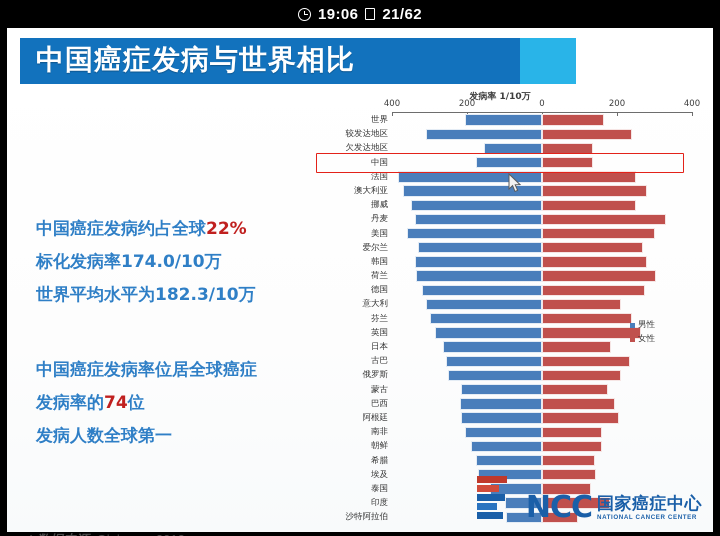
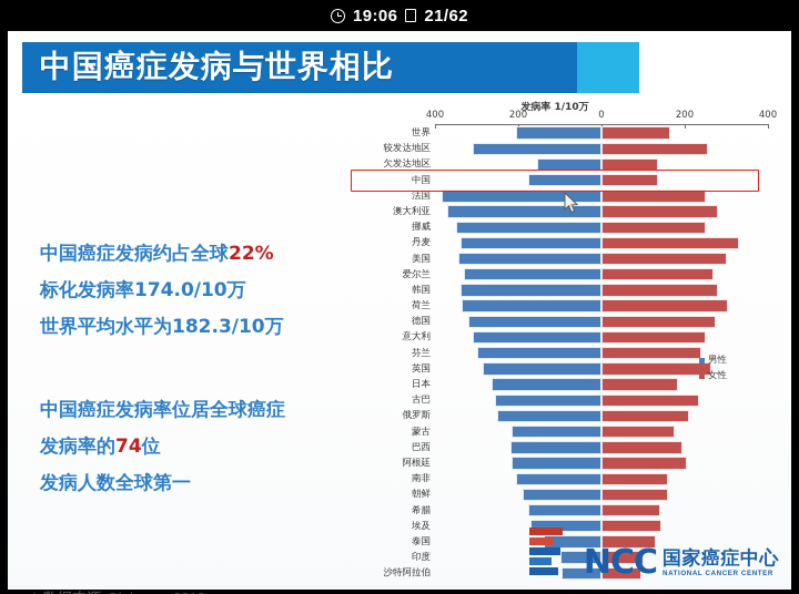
女性/较发达地区: 240 -> 260
男性/美国: 360 -> 340
女性/意大利: 210 -> 250
女性/印度: 180 -> 100
